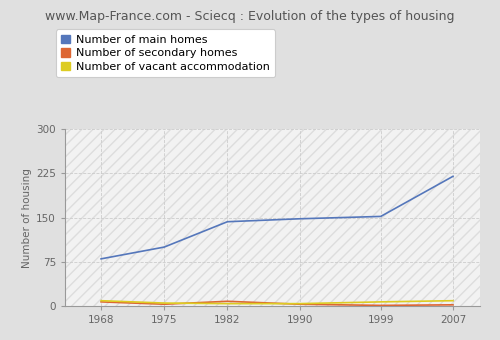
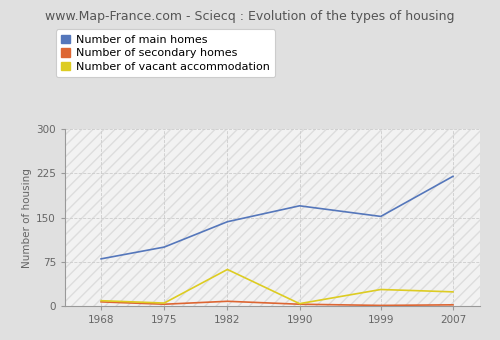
Number of vacant accommodation/1982: 4 -> 62
Number of main homes/1990: 148 -> 170
Number of vacant accommodation/1999: 7 -> 28
Number of vacant accommodation/2007: 9 -> 24
